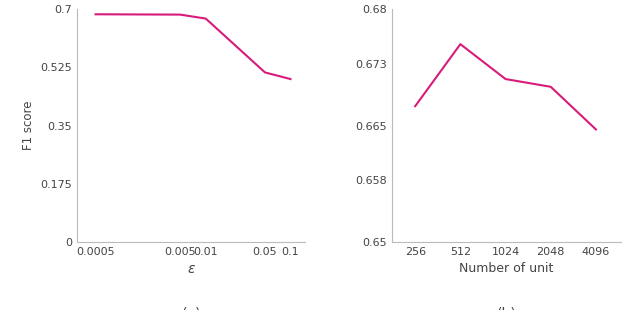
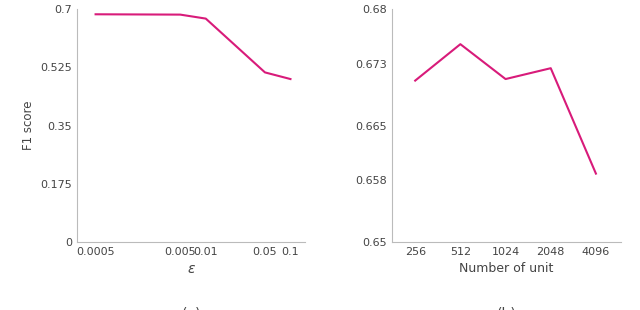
256: 0.6675 -> 0.6708
2048: 0.6700 -> 0.6724
4096: 0.6645 -> 0.6588
